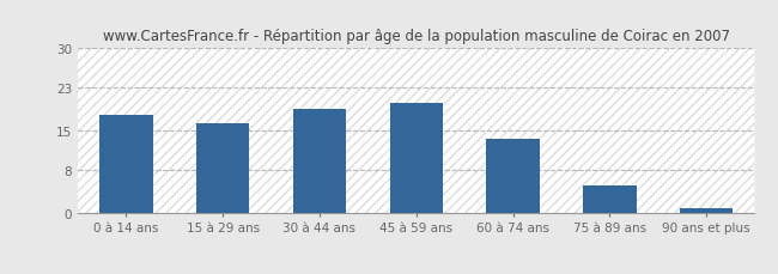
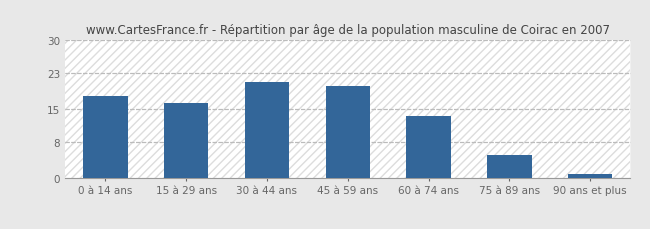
30 à 44 ans: 19.0 -> 21.0
